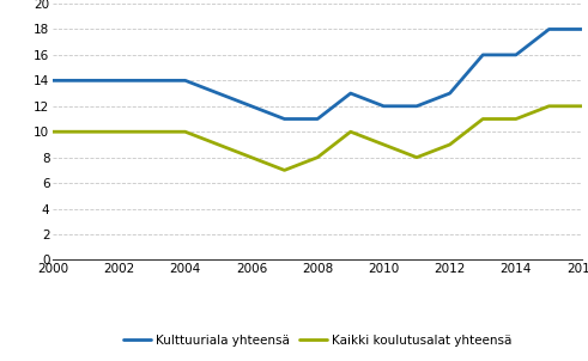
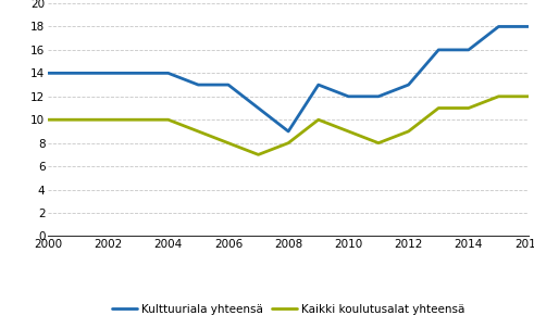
Kulttuuriala yhteensä/2006: 12 -> 13
Kulttuuriala yhteensä/2008: 11 -> 9
